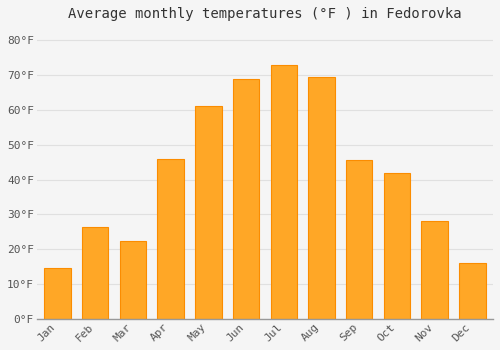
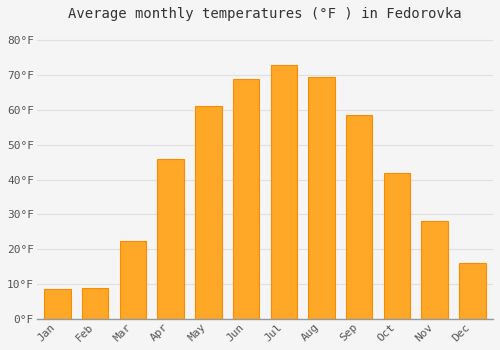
Jan: 14.5°F -> 8.5°F
Feb: 26.5°F -> 9.0°F
Sep: 45.5°F -> 58.5°F
